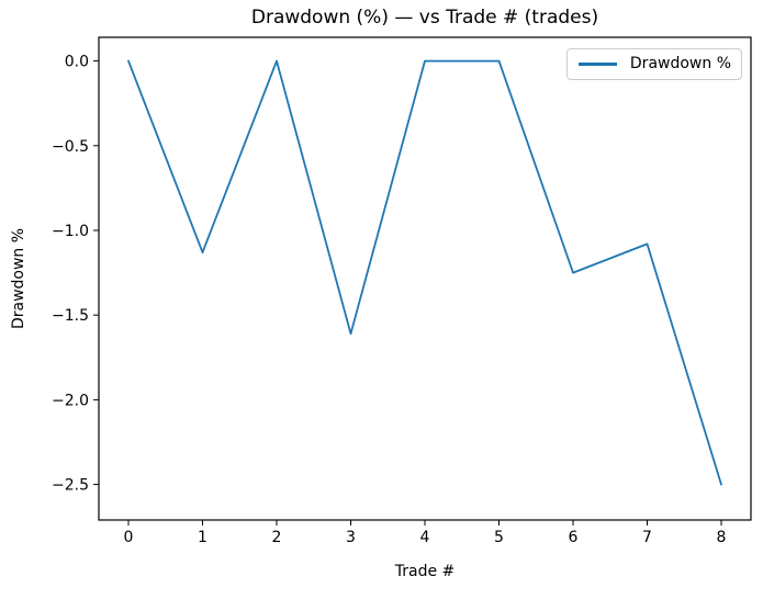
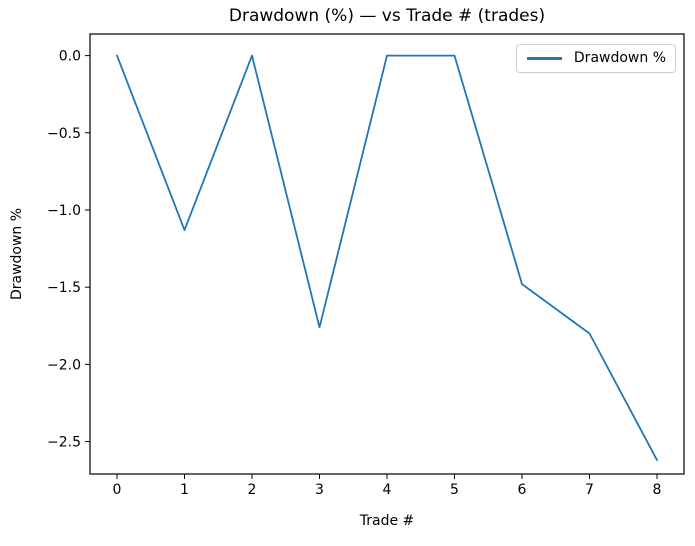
3: -1.61 -> -1.76
6: -1.25 -> -1.48
7: -1.08 -> -1.80
8: -2.50 -> -2.62
